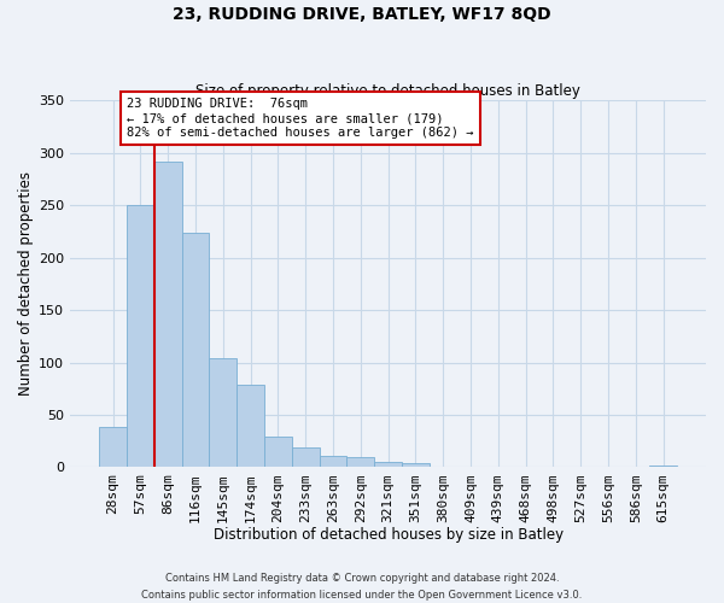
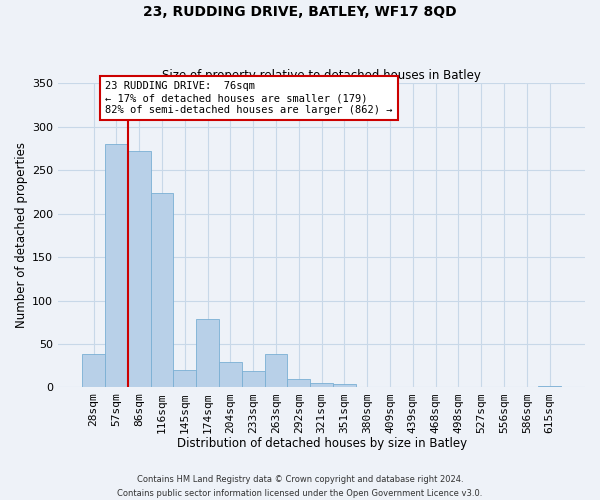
57sqm: 250 -> 280
86sqm: 291 -> 272
145sqm: 104 -> 20
263sqm: 11 -> 38
